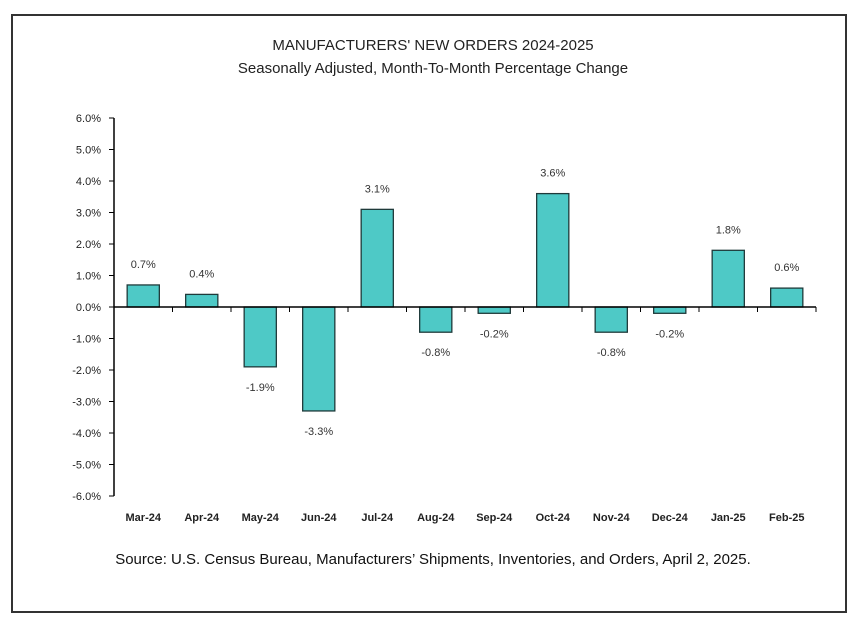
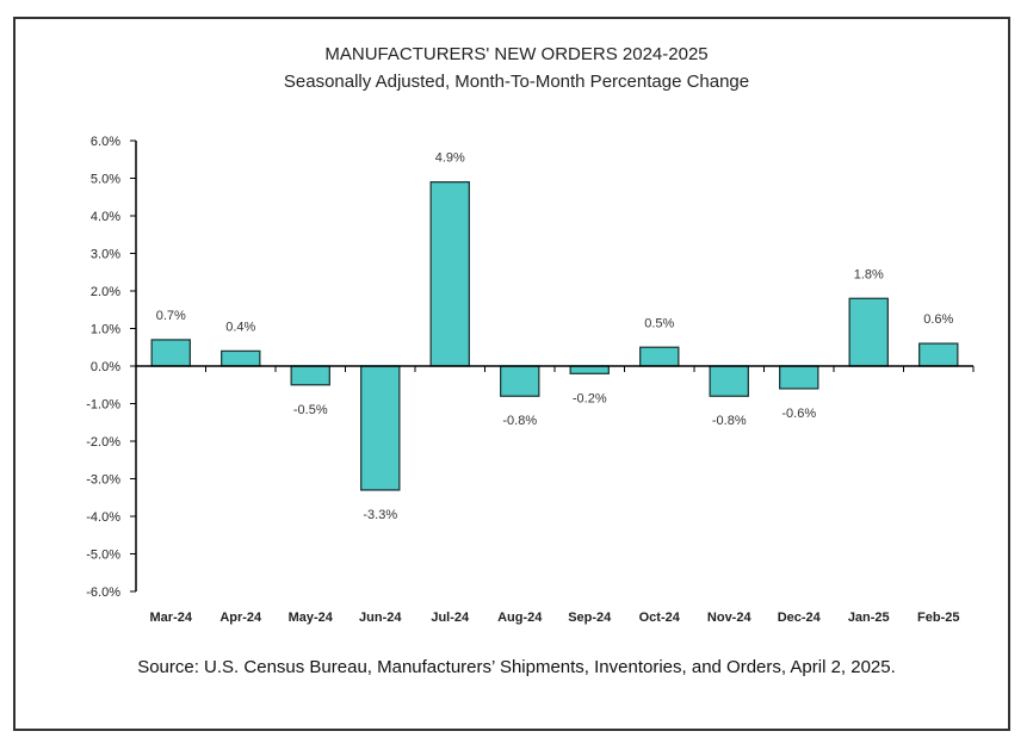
May-24: -1.9% -> -0.5%
Jul-24: 3.1% -> 4.9%
Oct-24: 3.6% -> 0.5%
Dec-24: -0.2% -> -0.6%
